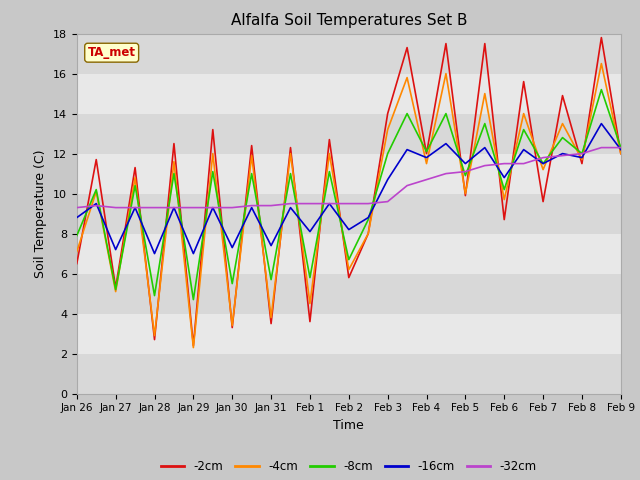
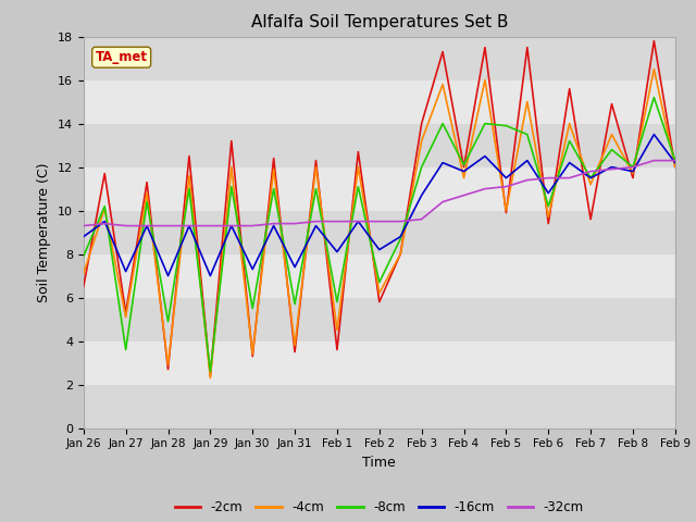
-8cm/Jan 27: 5.2 -> 3.6
-8cm/Jan 29: 4.7 -> 2.6
-8cm/Feb 5: 10.9 -> 13.9
-2cm/Feb 6: 8.7 -> 9.4
